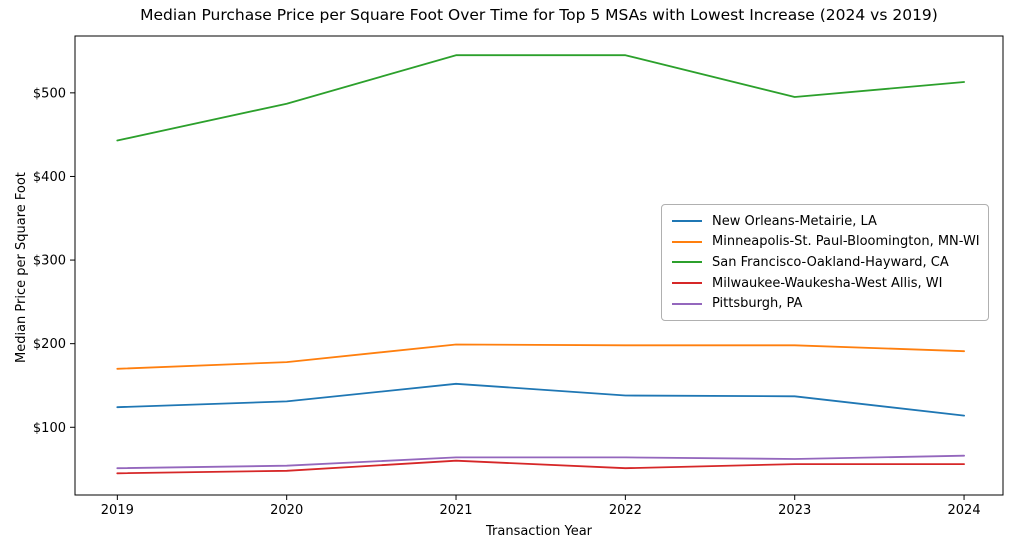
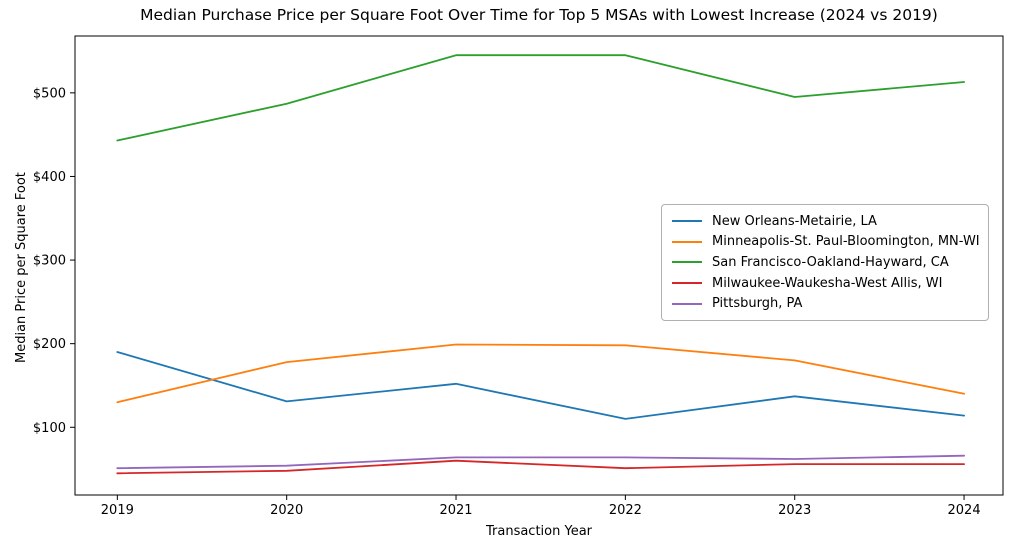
New Orleans-Metairie, LA/2019: $120 -> $190
Minneapolis-St. Paul-Bloomington, MN-WI/2019: $170 -> $130
New Orleans-Metairie, LA/2022: $140 -> $110
Minneapolis-St. Paul-Bloomington, MN-WI/2023: $200 -> $180
Minneapolis-St. Paul-Bloomington, MN-WI/2024: $190 -> $140
